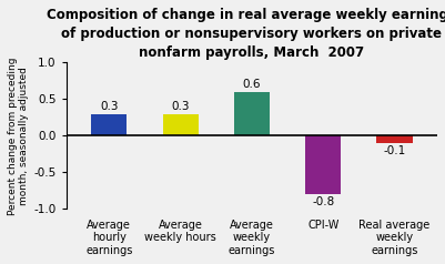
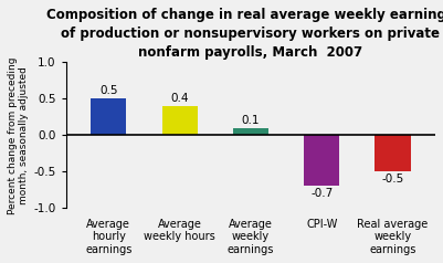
Average hourly earnings: 0.3 -> 0.5
Average weekly hours: 0.3 -> 0.4
Average weekly earnings: 0.6 -> 0.1
CPI-W: -0.8 -> -0.7
Real average weekly earnings: -0.1 -> -0.5
